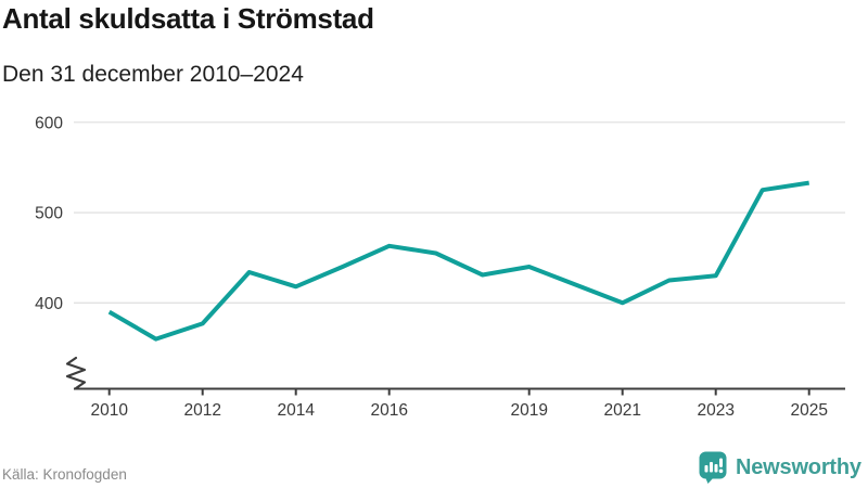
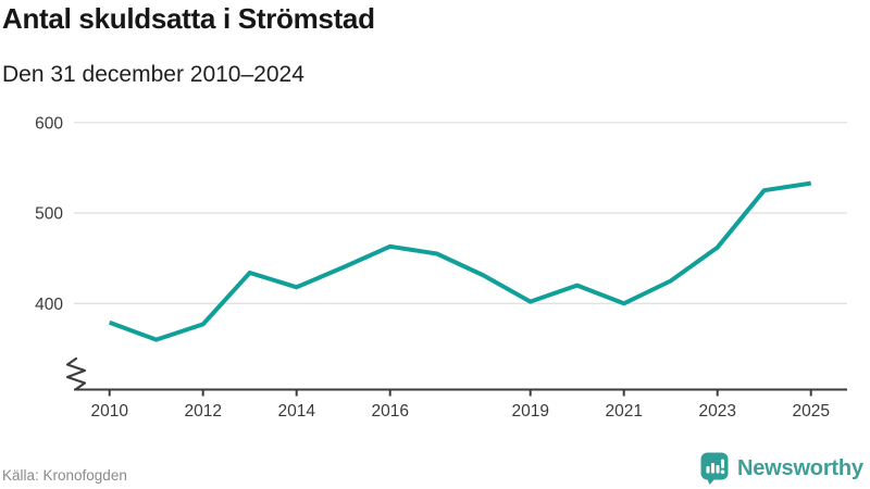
2010: 390 -> 380
2019: 440 -> 400
2023: 430 -> 460
